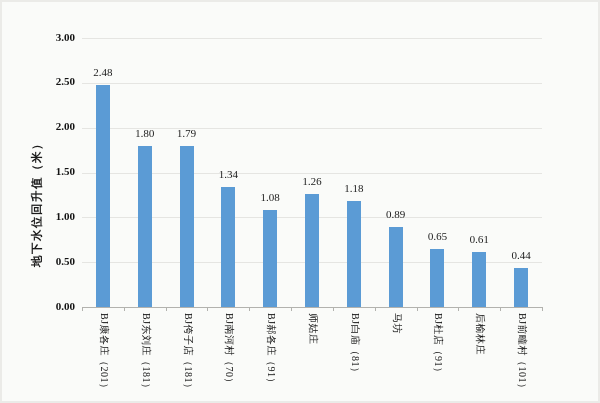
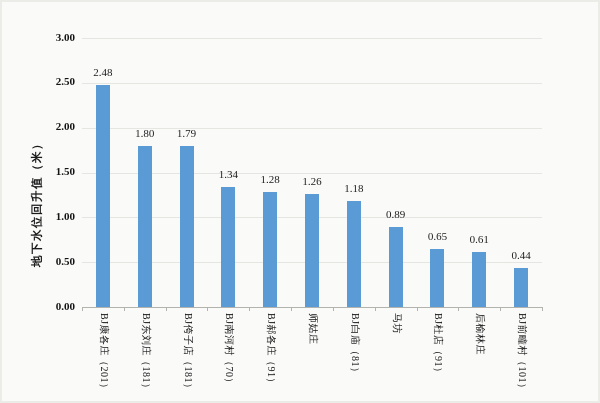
BJ郝各庄（91）: 1.08 -> 1.28
